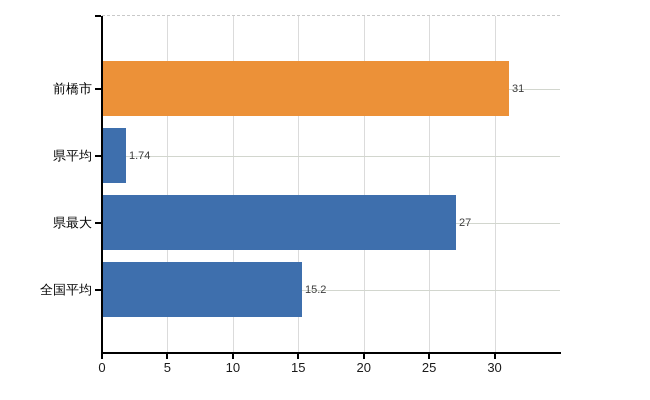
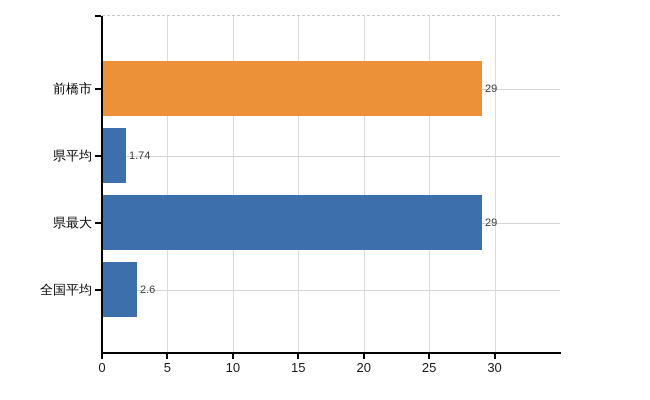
前橋市: 31 -> 29
県最大: 27 -> 29
全国平均: 15.2 -> 2.6
